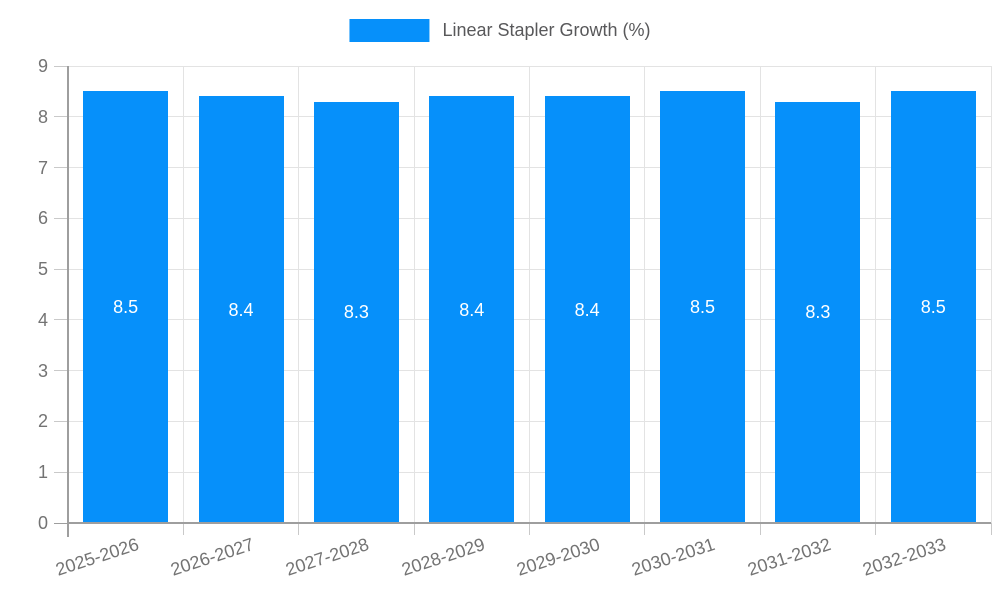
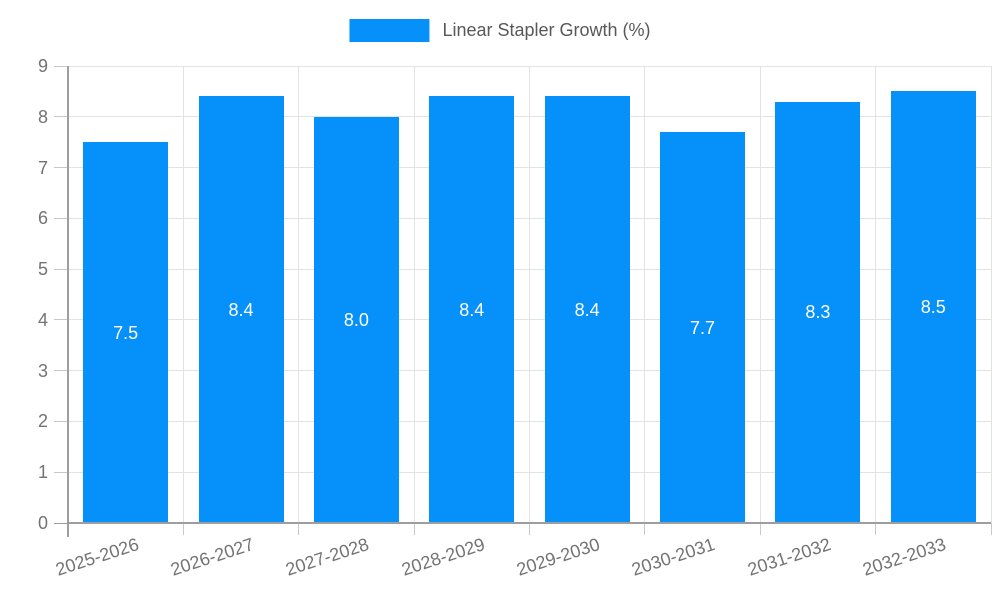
2025-2026: 8.5 -> 7.5
2027-2028: 8.3 -> 8.0
2030-2031: 8.5 -> 7.7
